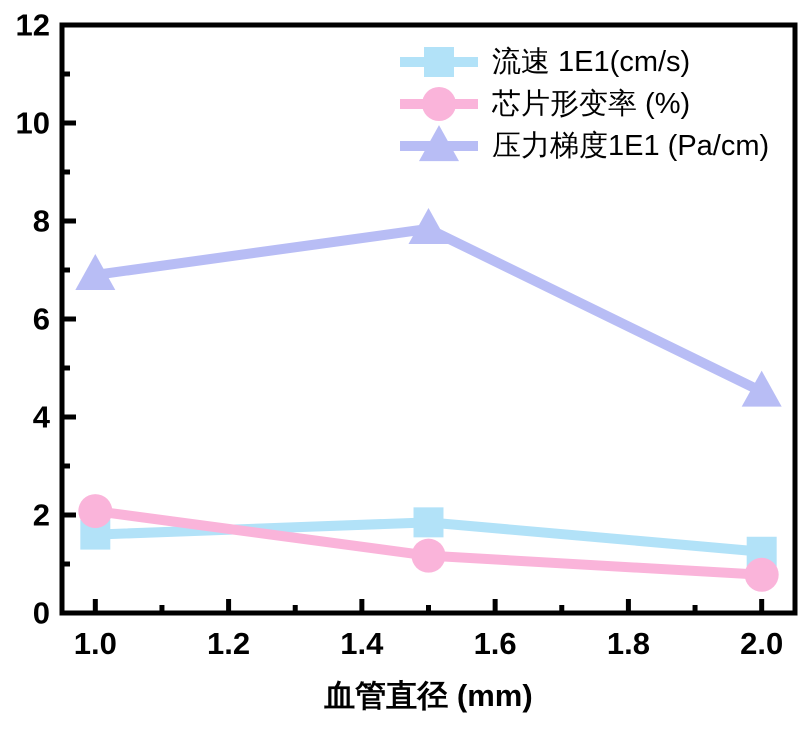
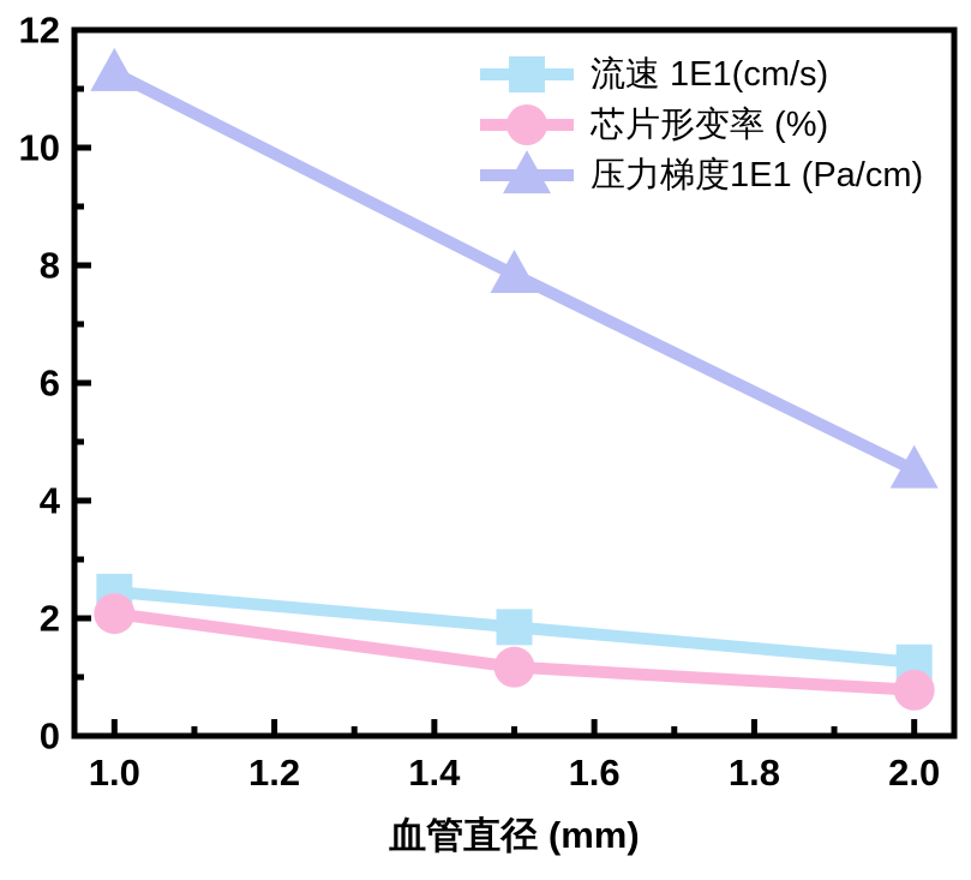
流速 1E1(cm/s)/1.0: 1.6 -> 2.5
压力梯度1E1 (Pa/cm)/1.0: 6.9 -> 11.3
